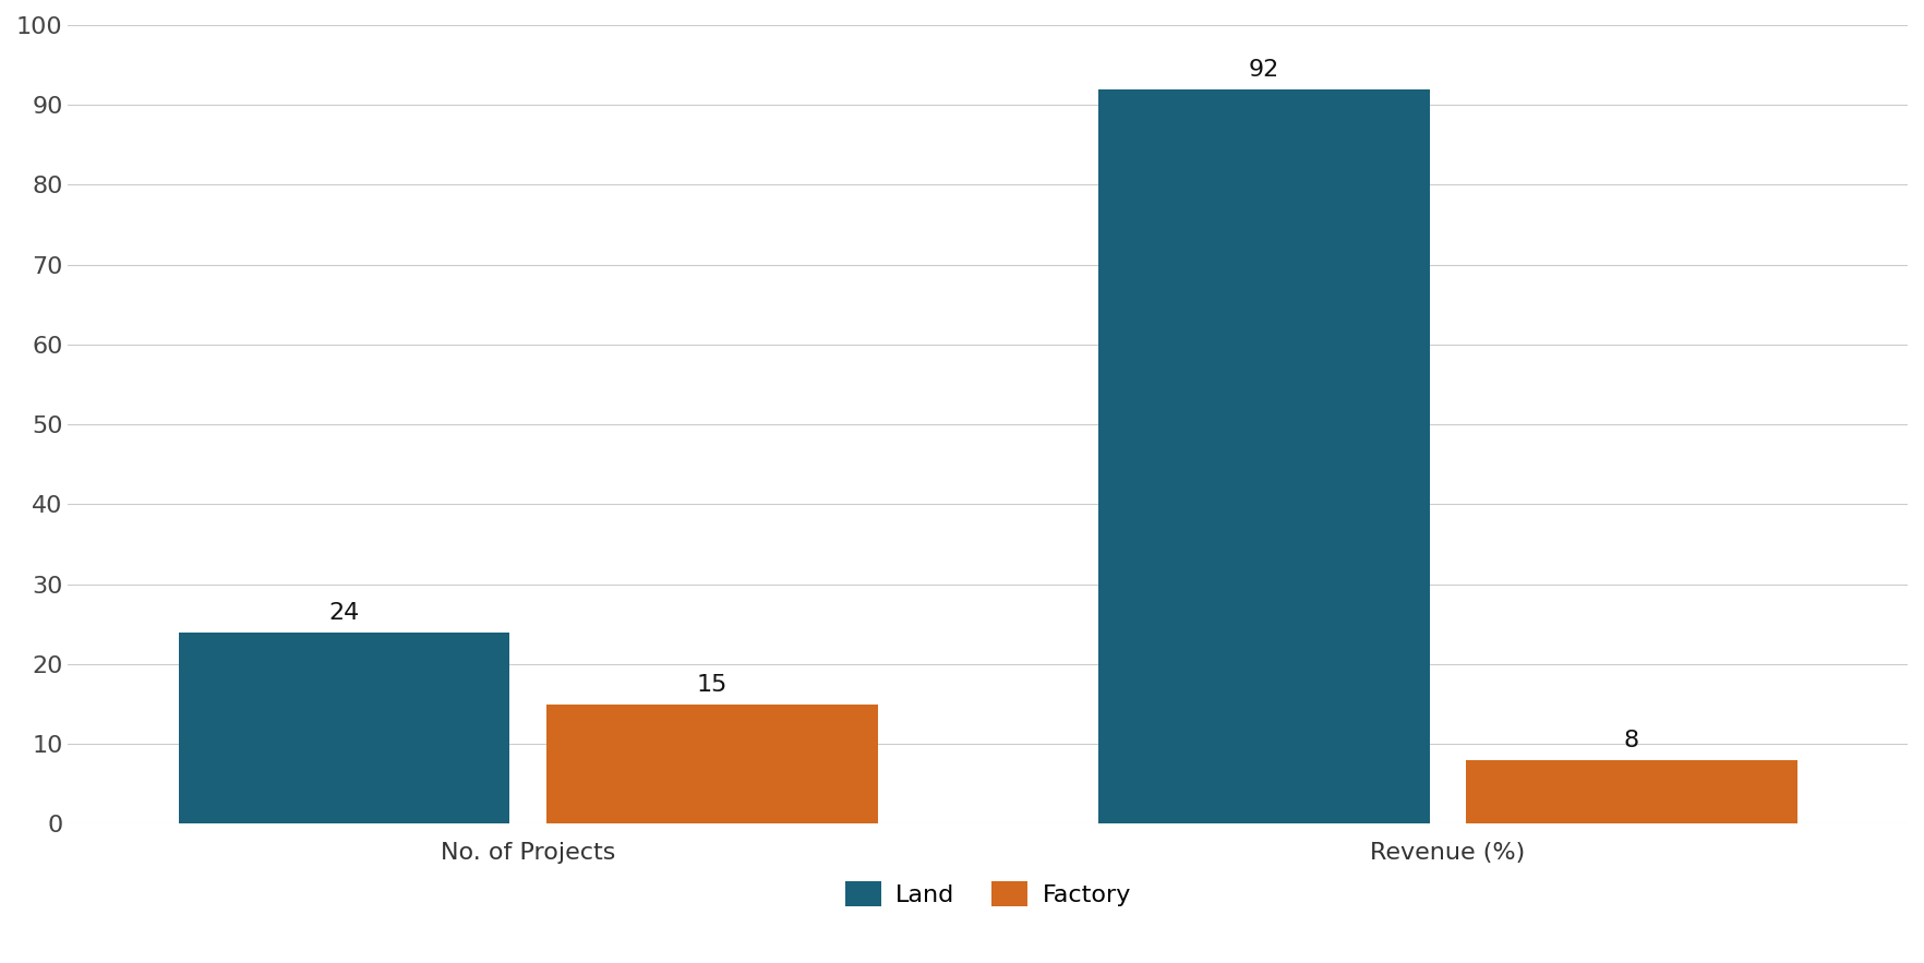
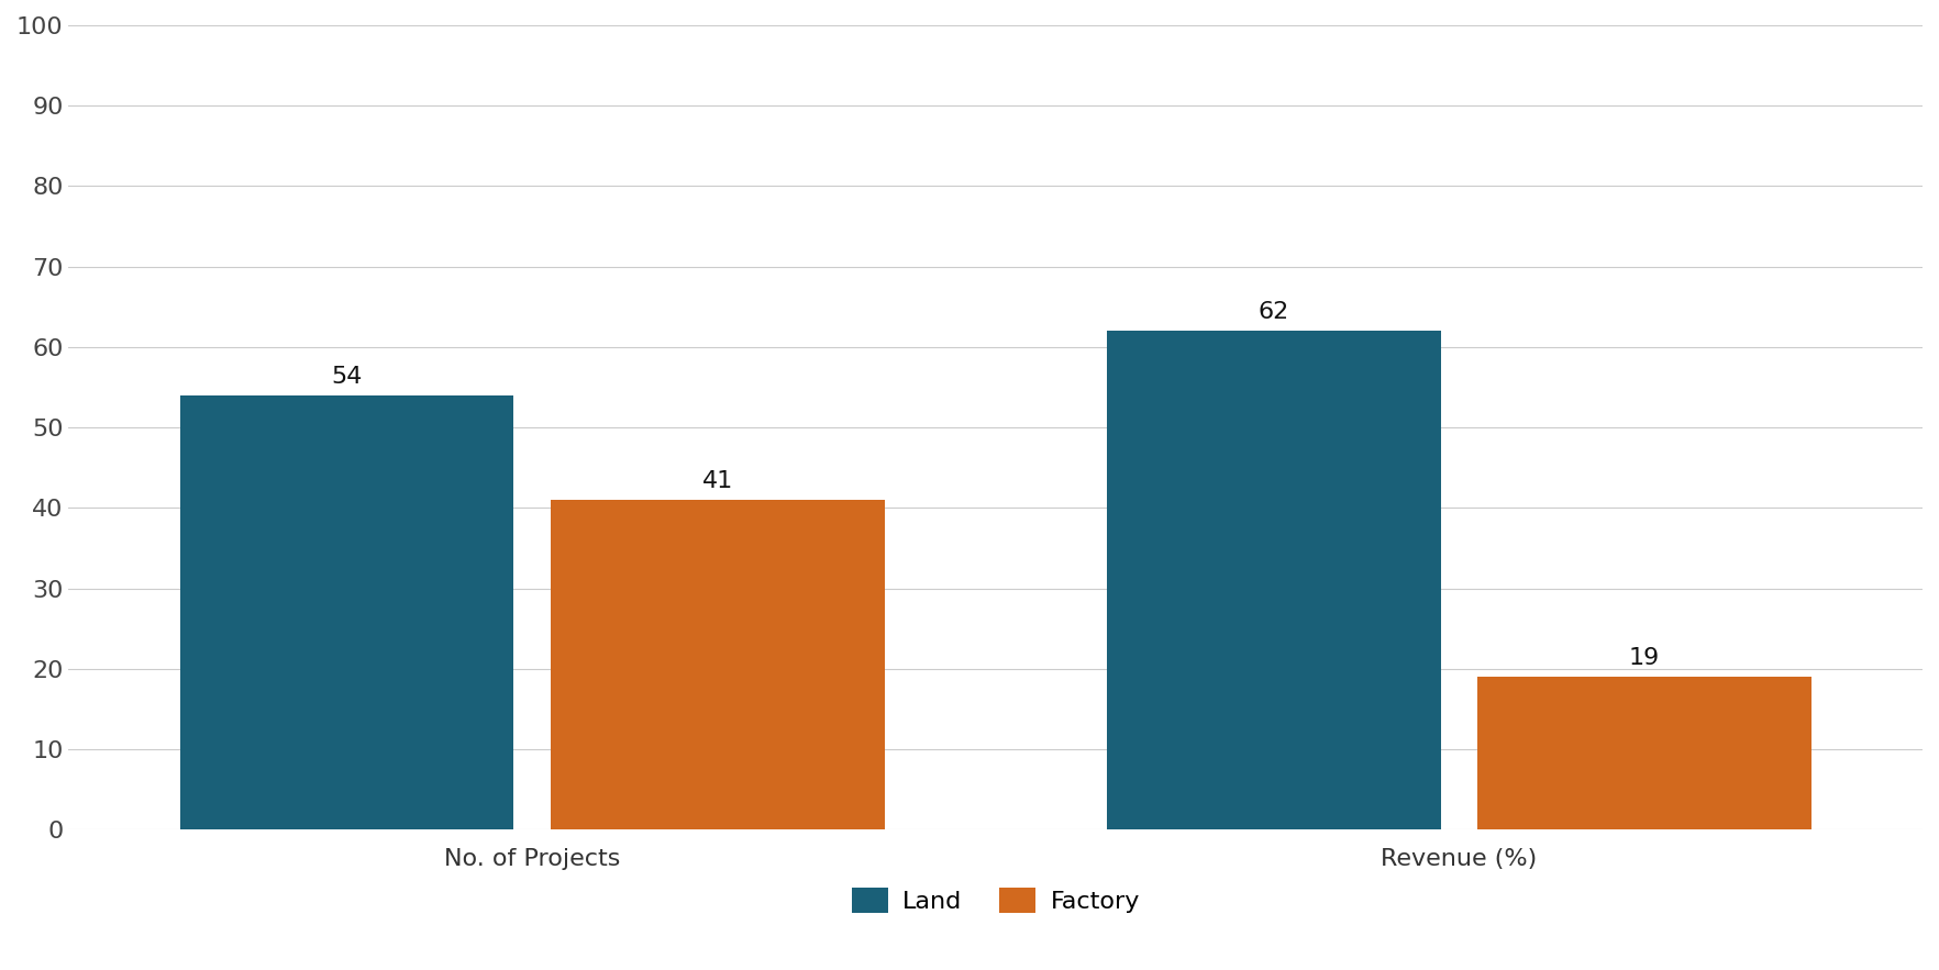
Land/No. of Projects: 24 -> 54
Factory/No. of Projects: 15 -> 41
Land/Revenue (%): 92 -> 62
Factory/Revenue (%): 8 -> 19
